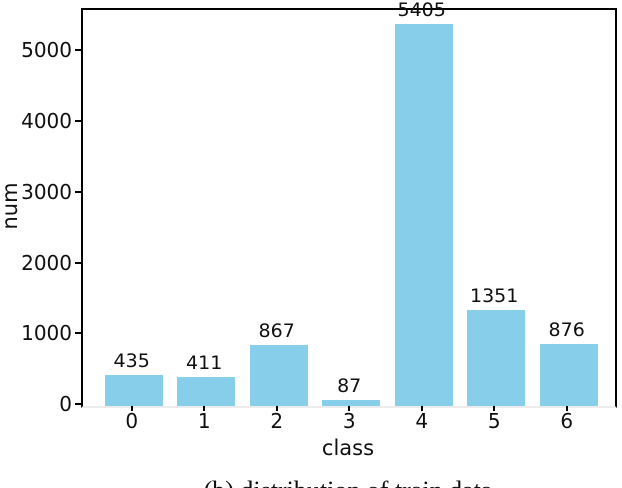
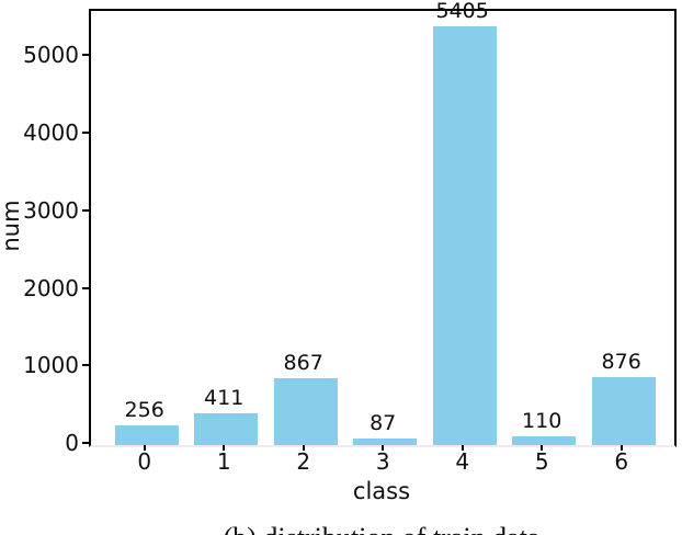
0: 435 -> 256
5: 1351 -> 110
